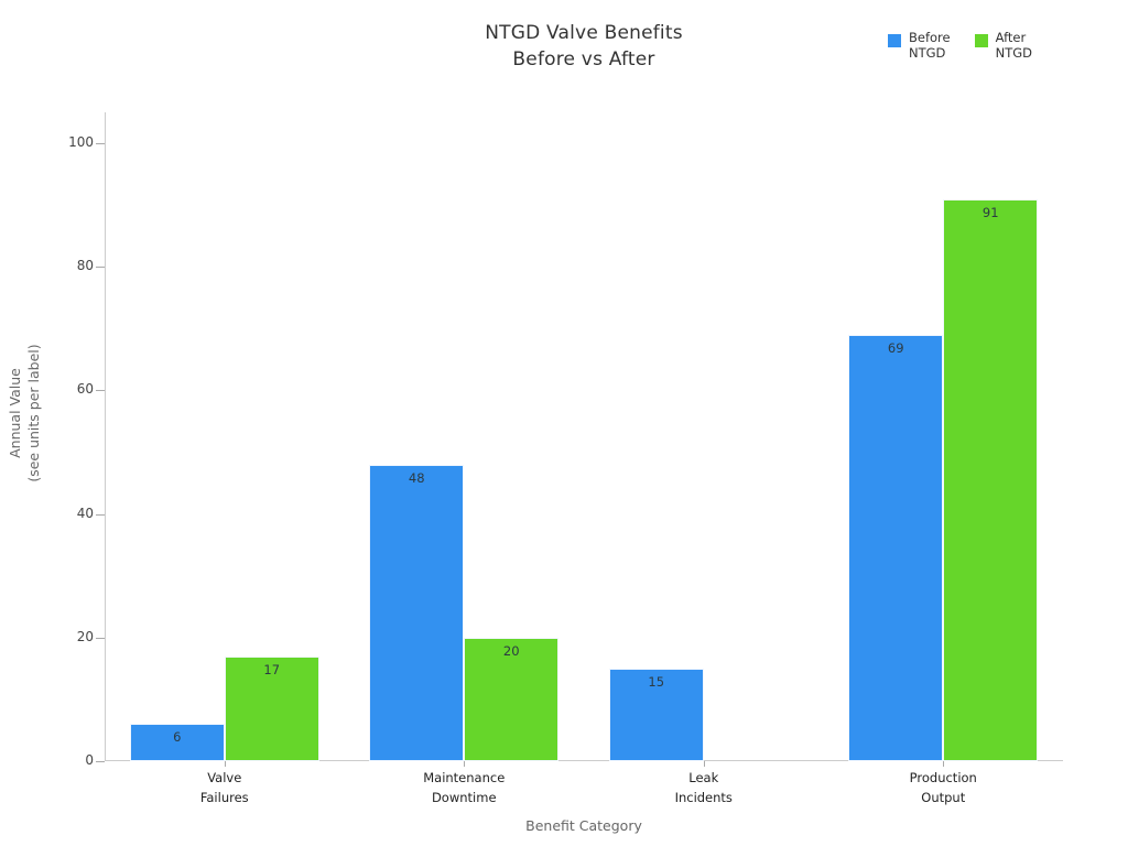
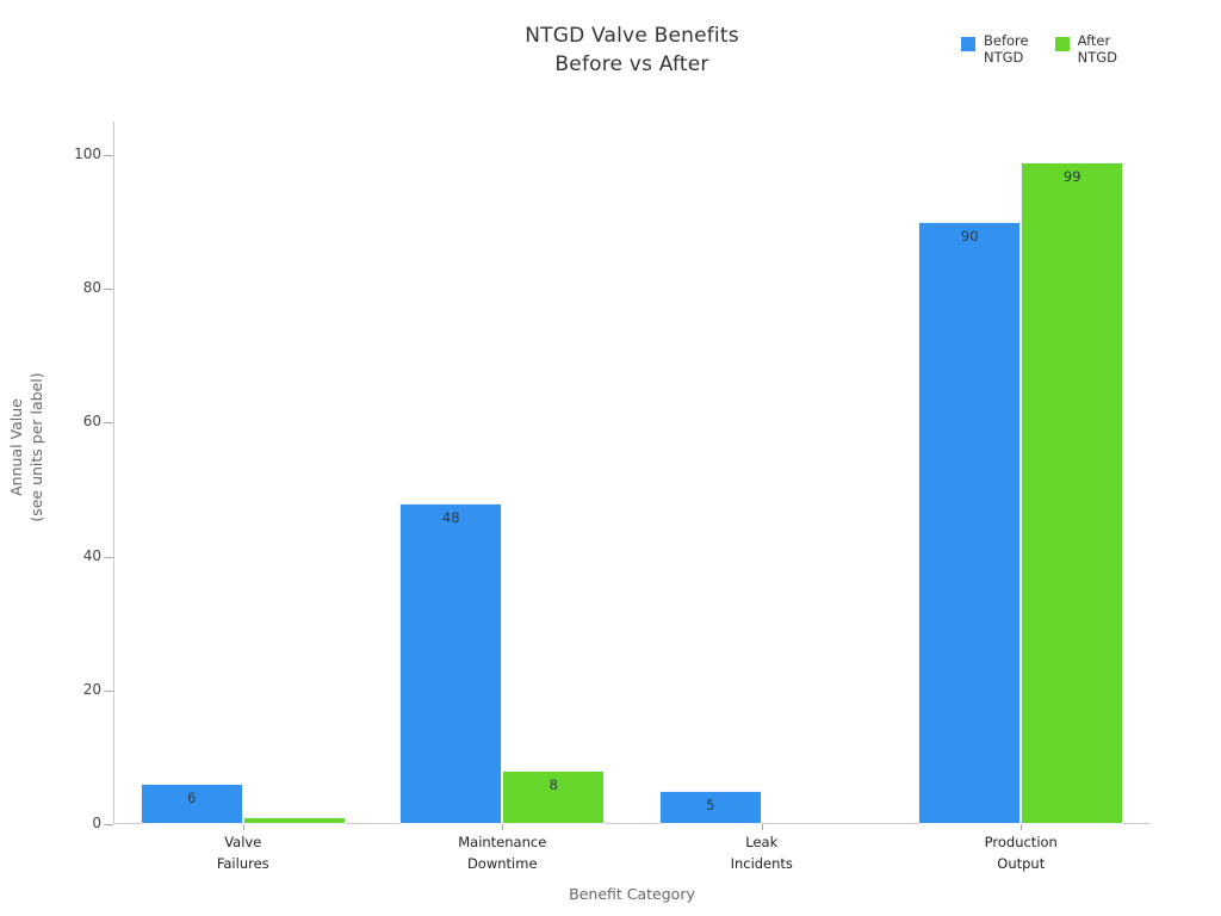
After NTGD/Valve Failures: 17 -> 1
After NTGD/Maintenance Downtime: 20 -> 8
Before NTGD/Leak Incidents: 15 -> 5
Before NTGD/Production Output: 69 -> 90
After NTGD/Production Output: 91 -> 99
